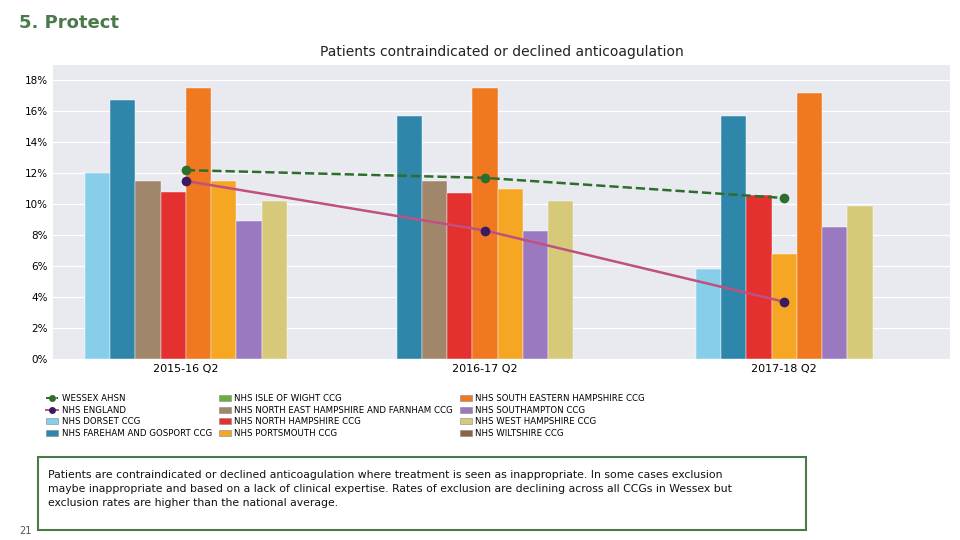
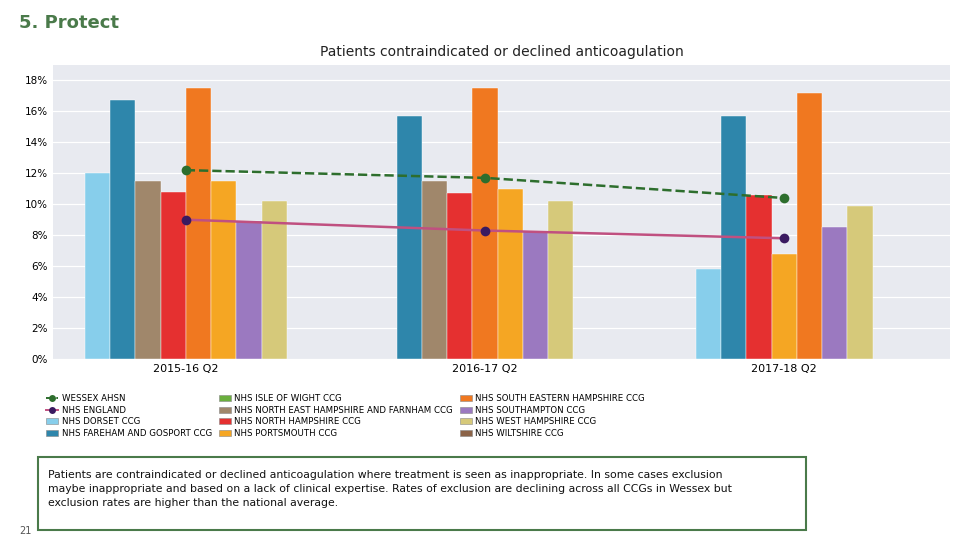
NHS ENGLAND/2015-16 Q2: 11.5% -> 9.0%
NHS ENGLAND/2017-18 Q2: 3.7% -> 7.8%
